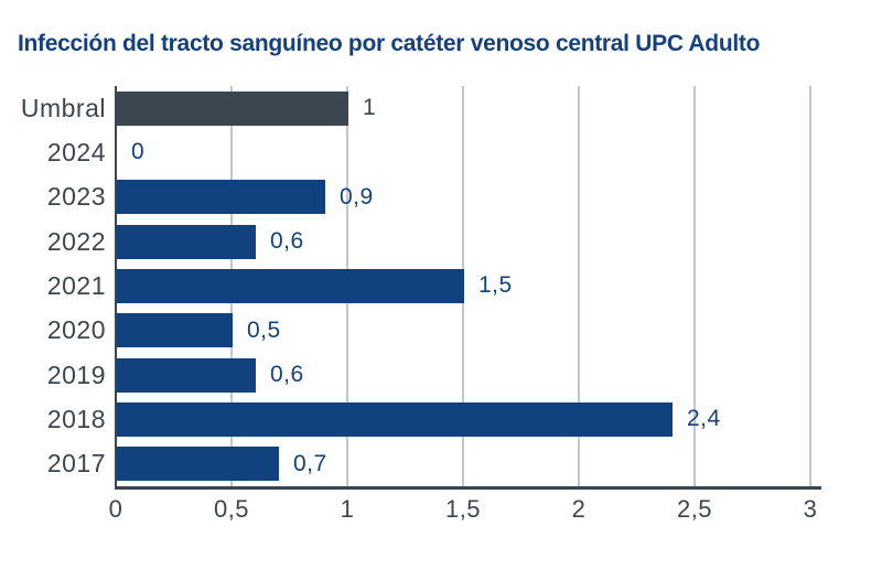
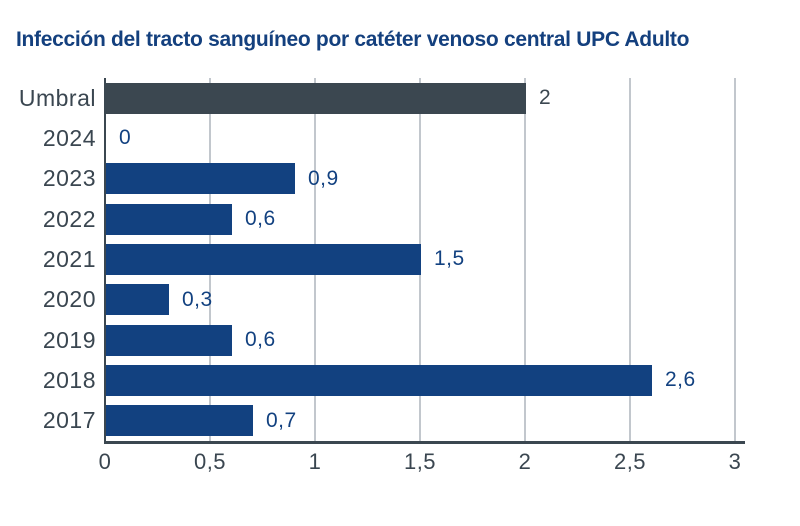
Umbral: 1 -> 2
2020: 0,5 -> 0,3
2018: 2,4 -> 2,6
